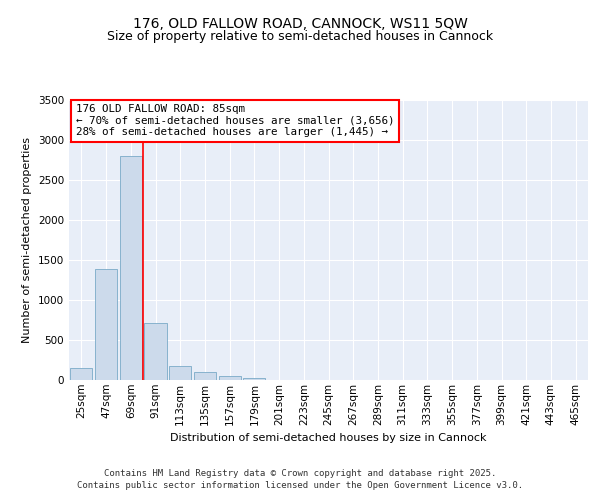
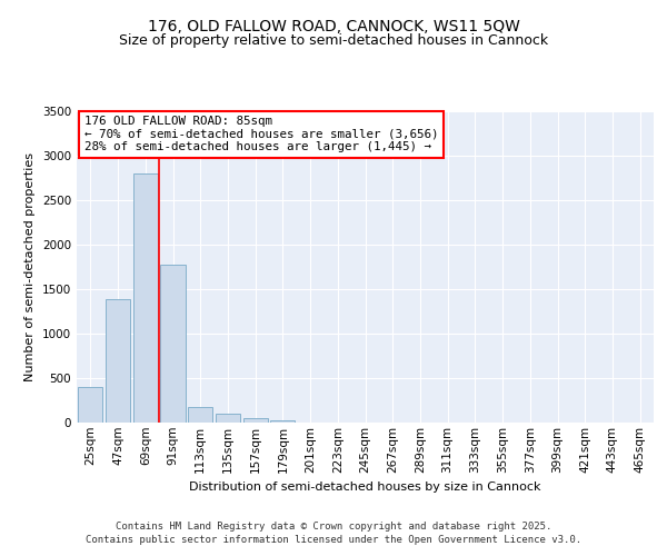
25sqm: 150 -> 400
91sqm: 710 -> 1780
